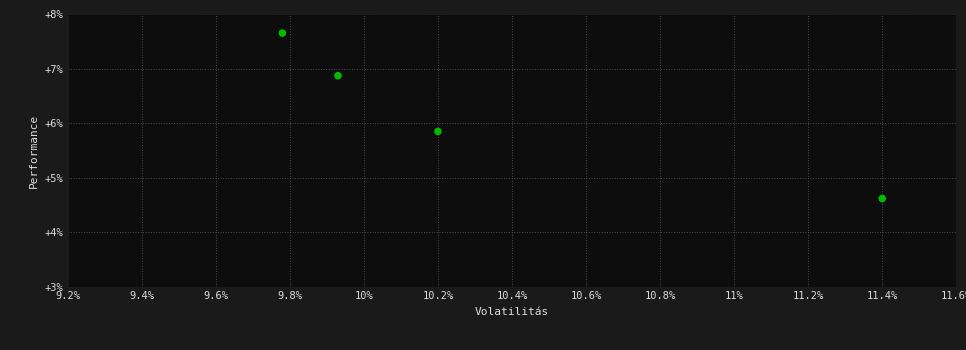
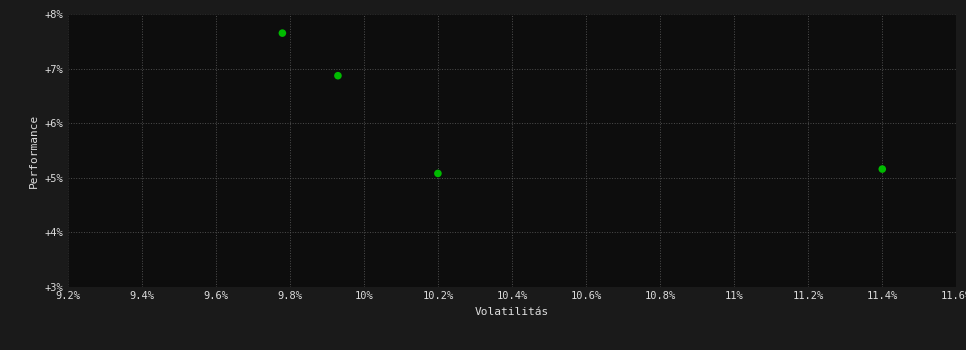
10.2%: 5.85% -> 5.08%
11.4%: 4.62% -> 5.16%
